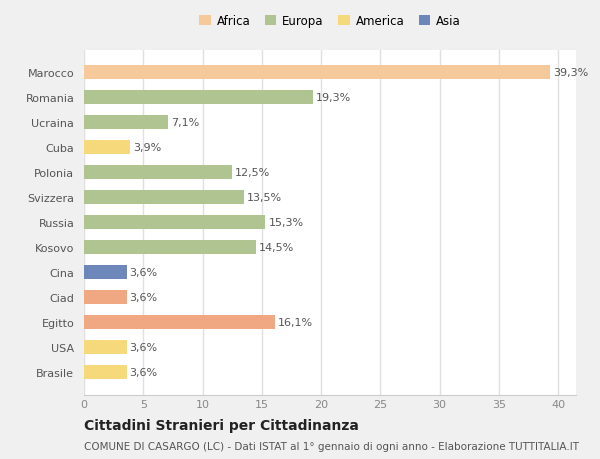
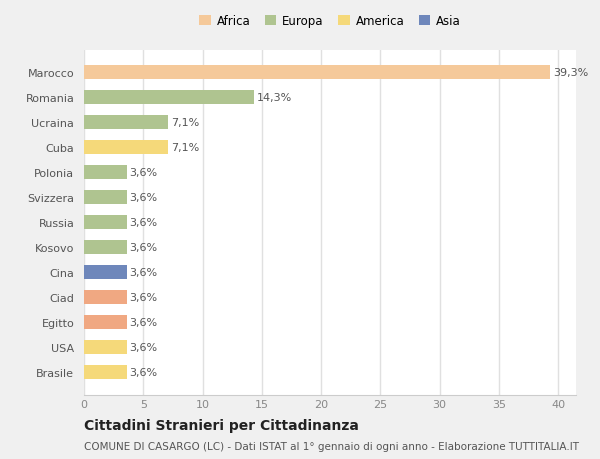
Romania: 19,3% -> 14,3%
Cuba: 3,9% -> 7,1%
Polonia: 12,5% -> 3,6%
Svizzera: 13,5% -> 3,6%
Russia: 15,3% -> 3,6%
Kosovo: 14,5% -> 3,6%
Egitto: 16,1% -> 3,6%
